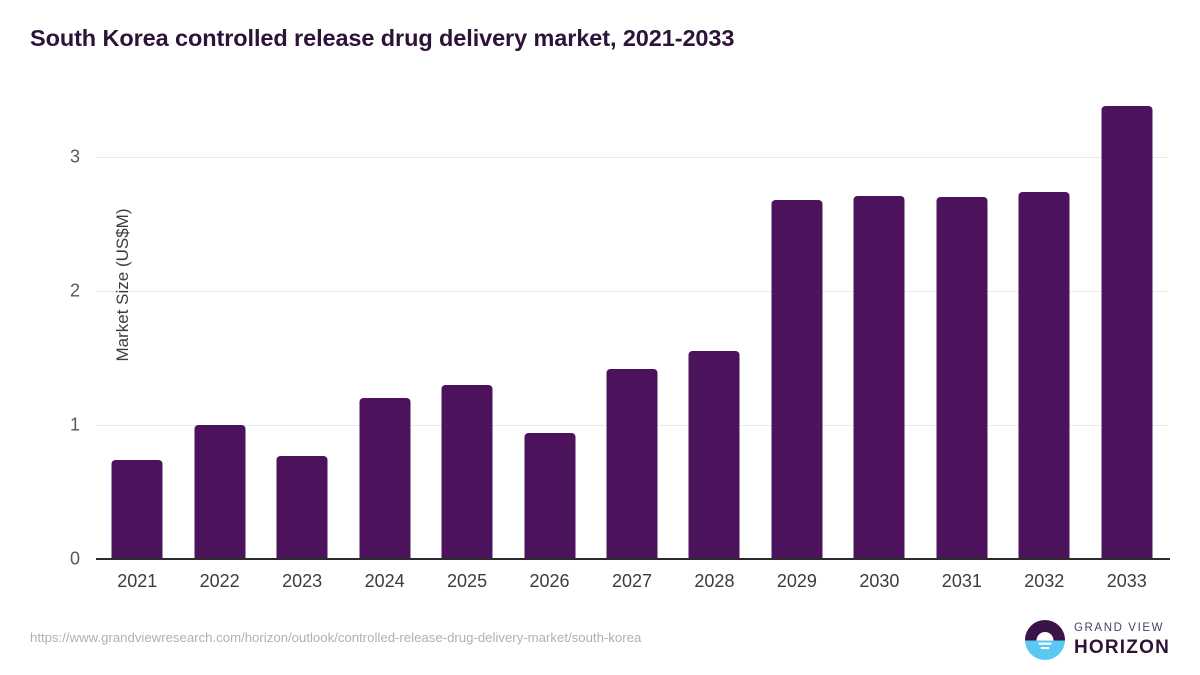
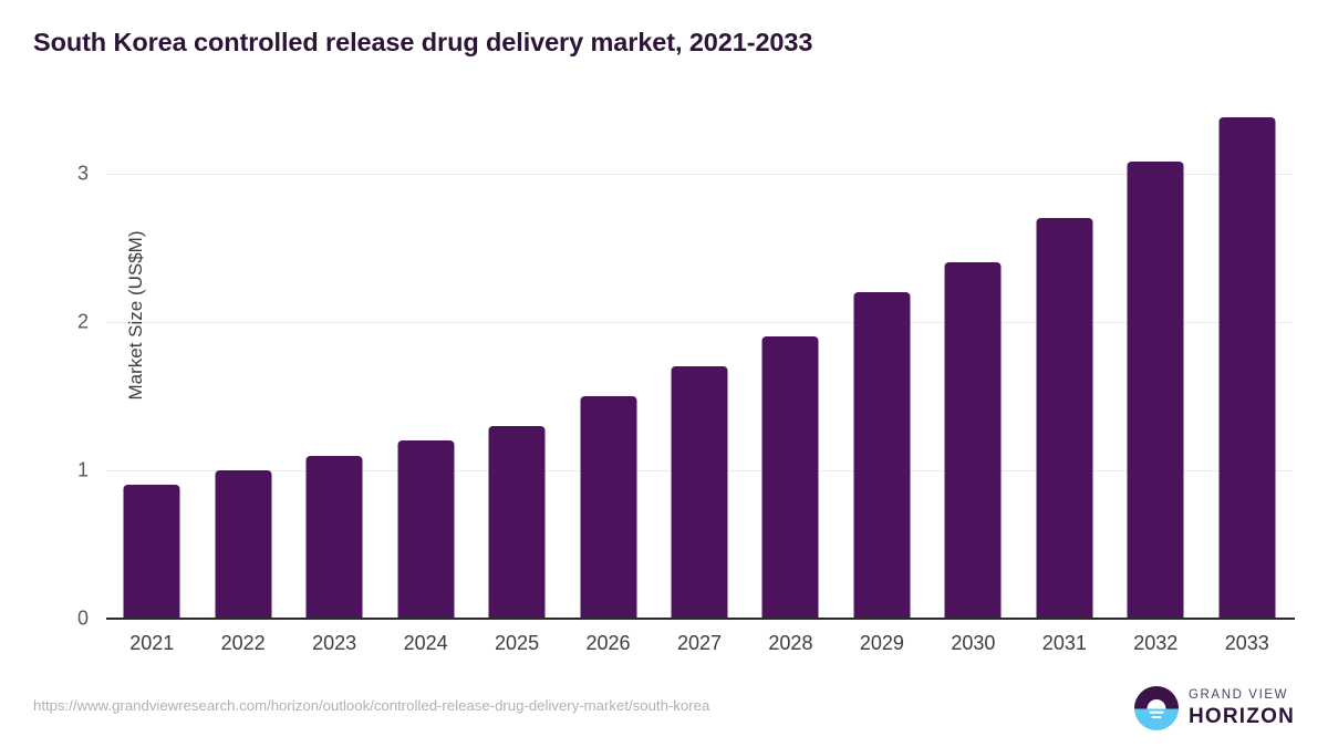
2021: 0.74 -> 0.90
2023: 0.77 -> 1.10
2026: 0.94 -> 1.50
2027: 1.42 -> 1.70
2028: 1.55 -> 1.90
2029: 2.68 -> 2.20
2030: 2.71 -> 2.40
2032: 2.74 -> 3.08
